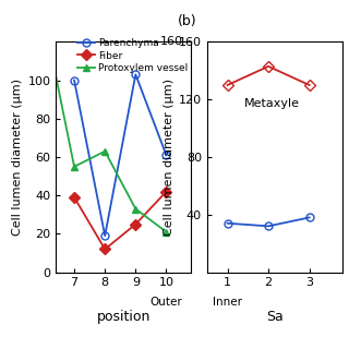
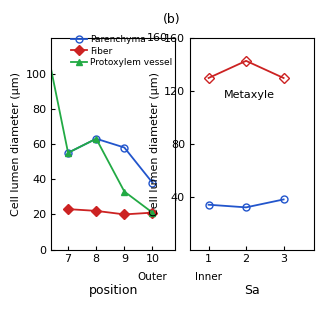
Parenchyma/7: 100 -> 55
Fiber/7: 39 -> 23
Parenchyma/8: 19 -> 63
Fiber/8: 12 -> 22
Parenchyma/9: 103 -> 58
Fiber/9: 25 -> 20
Parenchyma/10: 61 -> 38
Fiber/10: 42 -> 21
